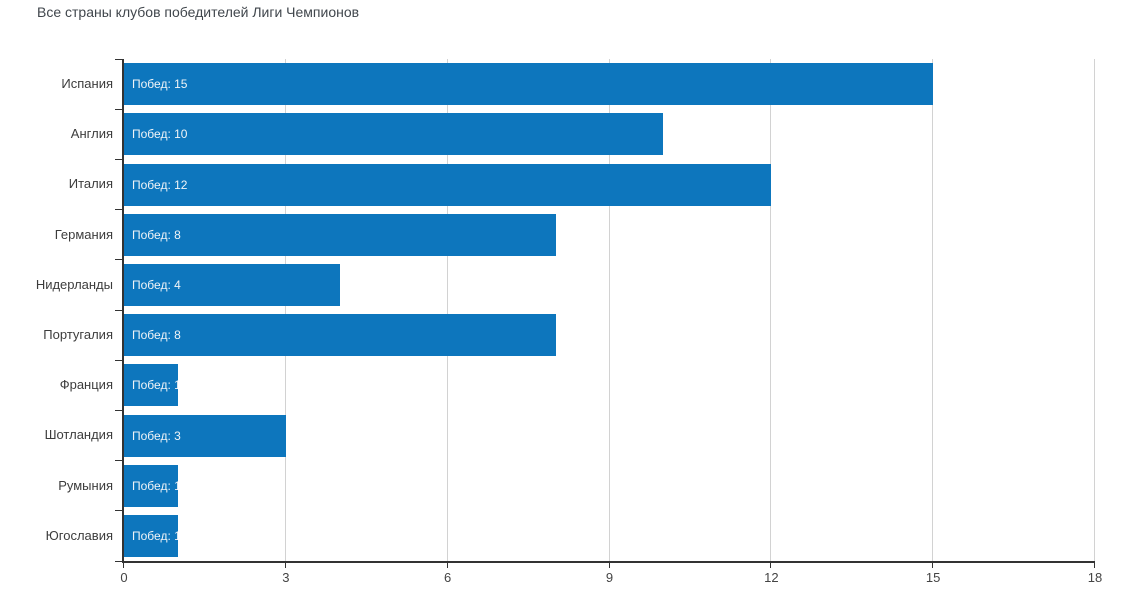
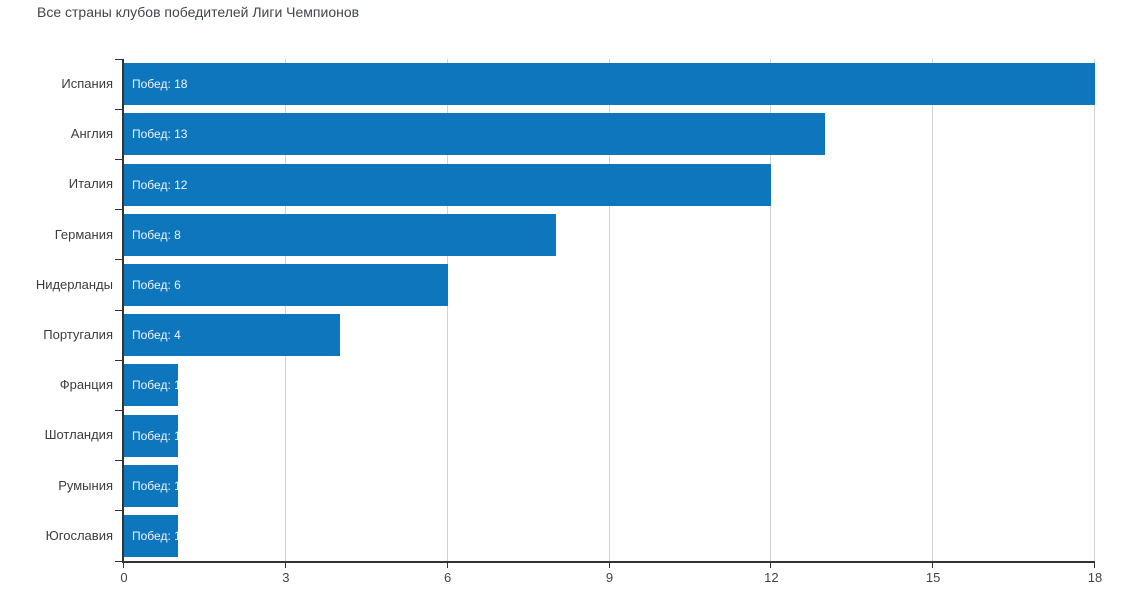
Испания: 15 -> 18
Англия: 10 -> 13
Нидерланды: 4 -> 6
Португалия: 8 -> 4
Шотландия: 3 -> 1
